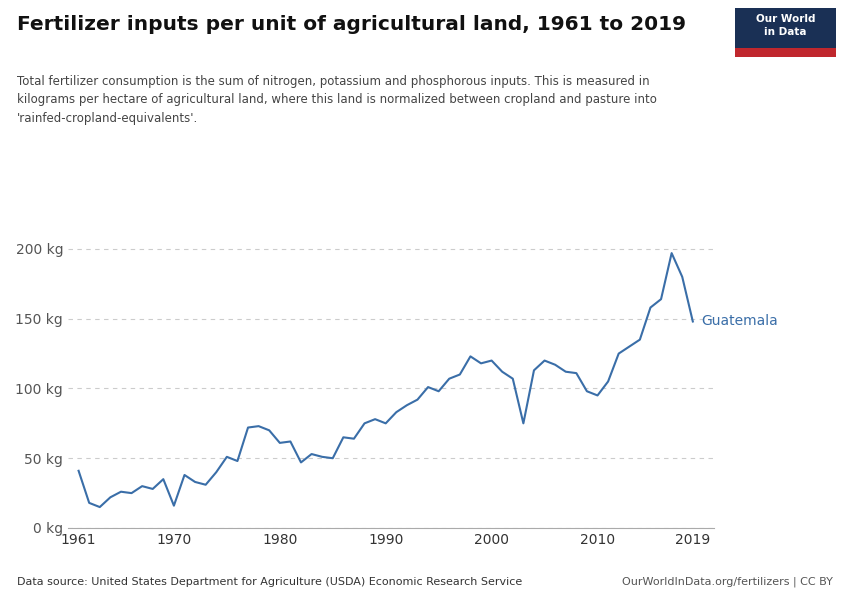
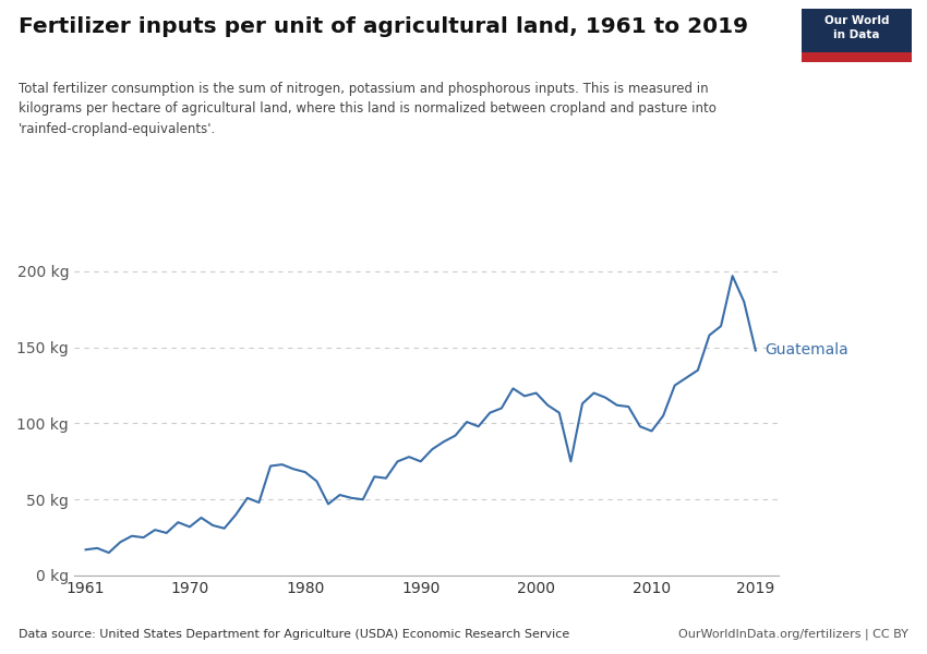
1961: 41 kg -> 17 kg
1970: 16 kg -> 32 kg
1980: 61 kg -> 68 kg
